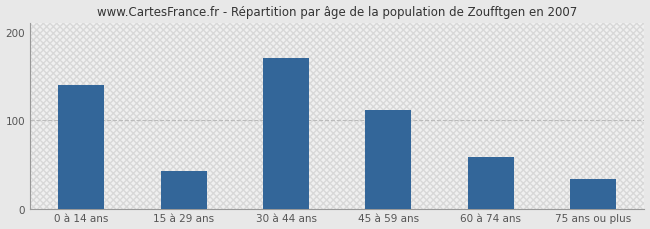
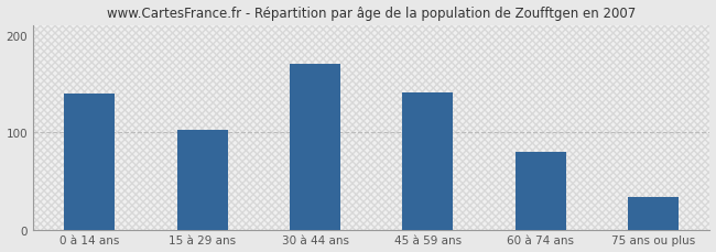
15 à 29 ans: 42 -> 102
45 à 59 ans: 112 -> 141
60 à 74 ans: 58 -> 80
